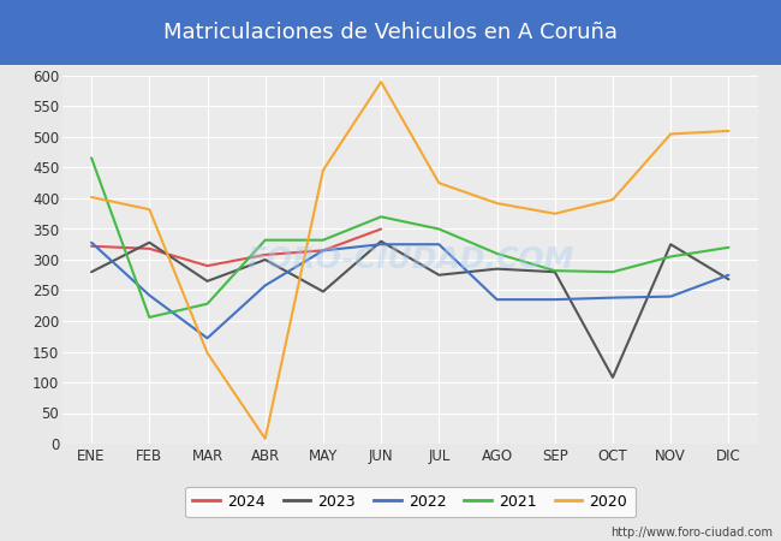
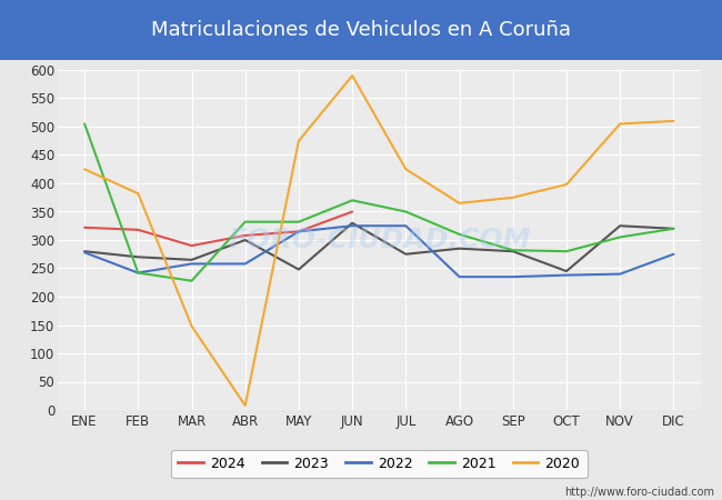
2022/ENE: 328 -> 278
2021/ENE: 466 -> 505
2020/ENE: 402 -> 425
2023/FEB: 328 -> 270
2021/FEB: 206 -> 242
2022/MAR: 172 -> 258
2020/MAY: 446 -> 475
2020/AGO: 392 -> 365
2023/OCT: 108 -> 245
2023/DIC: 268 -> 320
